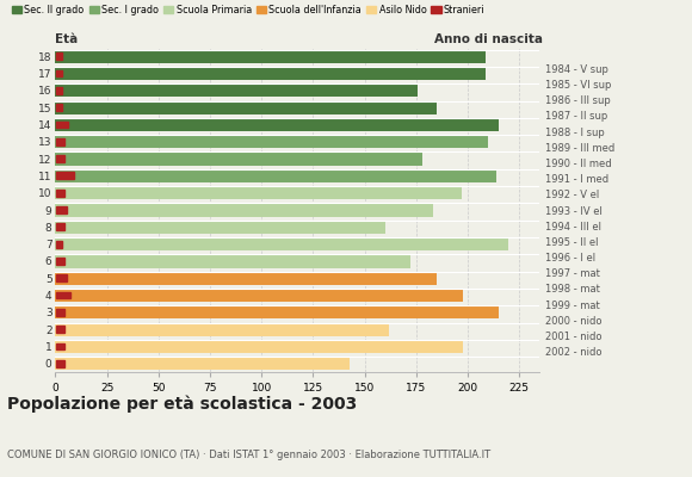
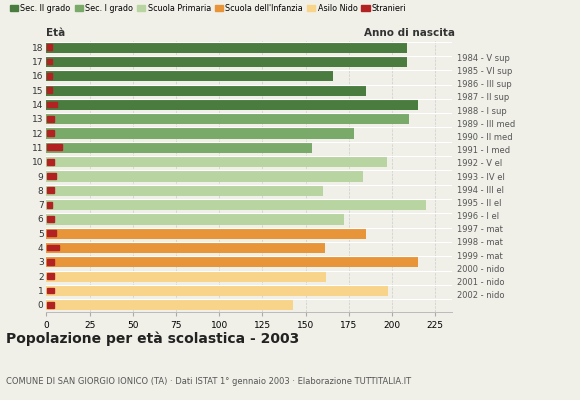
16: 176 -> 166
11: 214 -> 154
4: 198 -> 161
